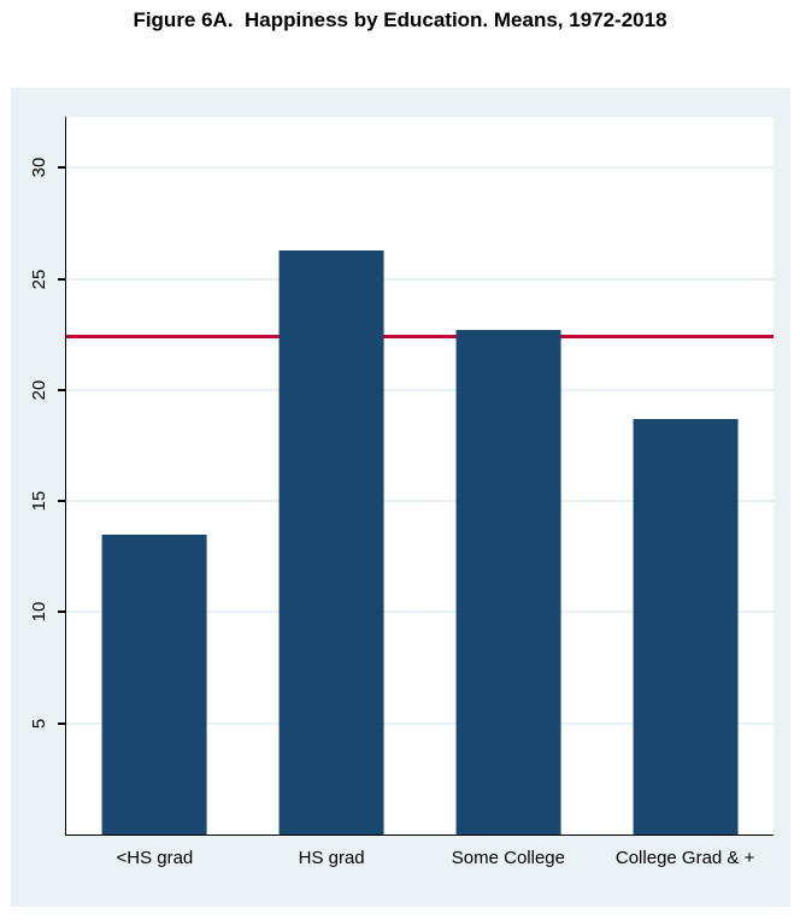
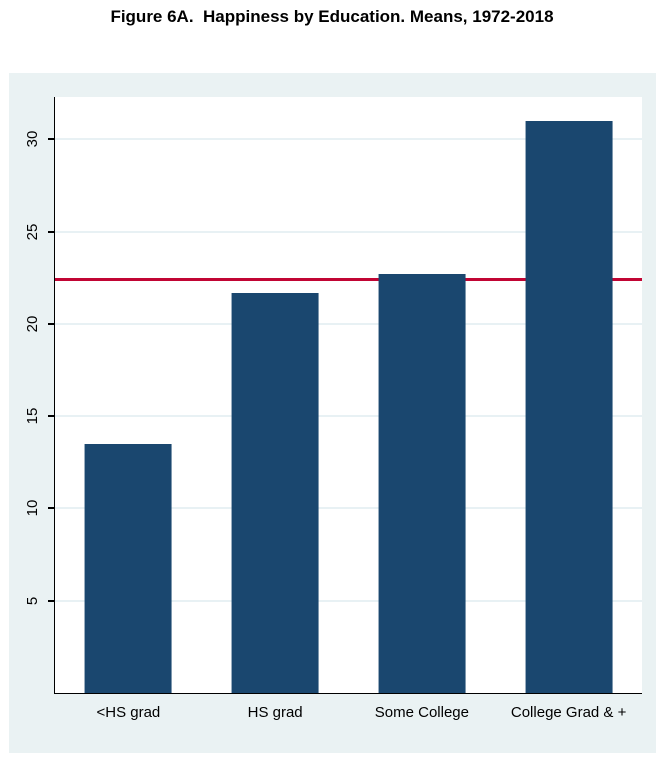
HS grad: 26.3 -> 21.7
College Grad & +: 18.7 -> 31.0
